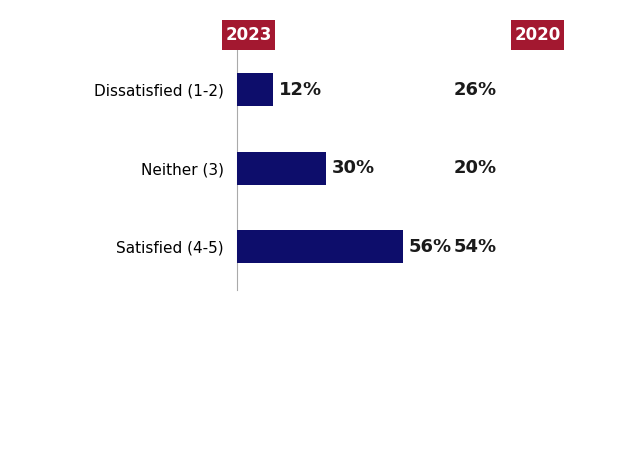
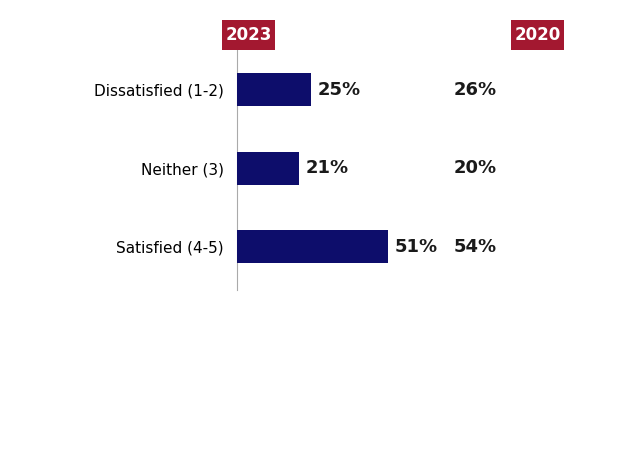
Dissatisfied (1-2): 12% -> 25%
Neither (3): 30% -> 21%
Satisfied (4-5): 56% -> 51%
